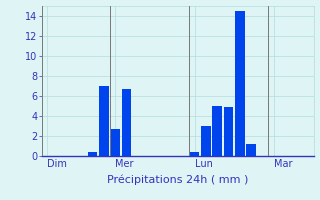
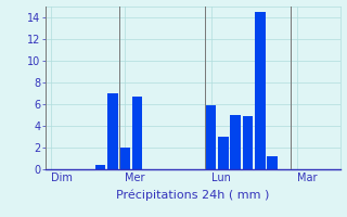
Mer: 2.7 -> 2.0
Lun: 0.4 -> 5.9
